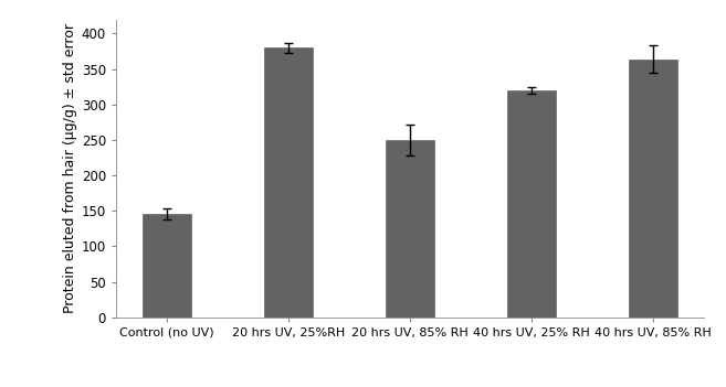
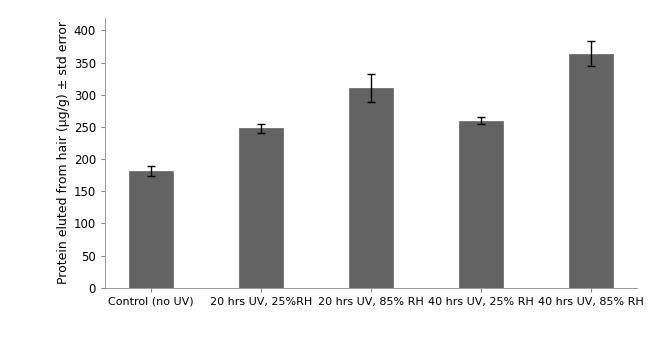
Control (no UV): 146 -> 181
20 hrs UV, 25%RH: 380 -> 248
20 hrs UV, 85% RH: 250 -> 311
40 hrs UV, 25% RH: 320 -> 260
